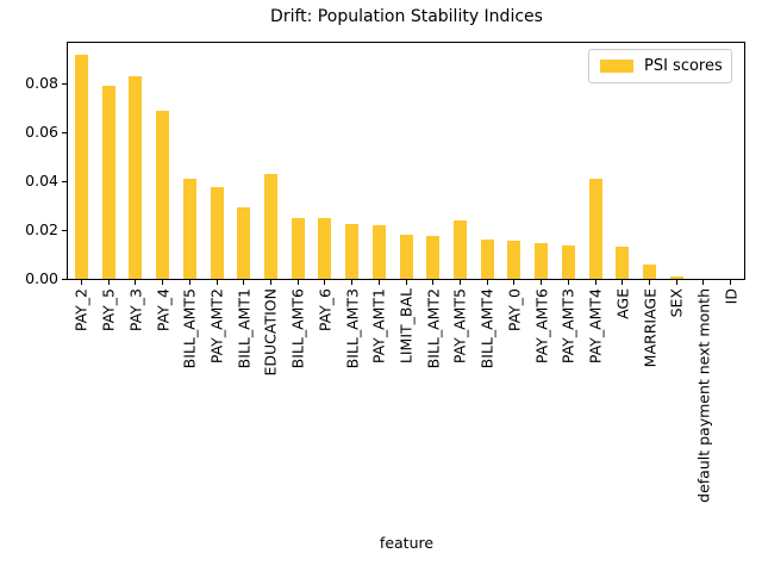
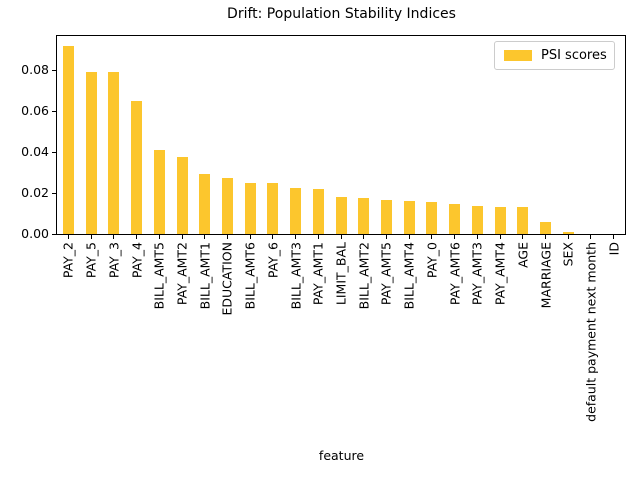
PAY_3: 0.083 -> 0.079
PAY_4: 0.069 -> 0.065
EDUCATION: 0.043 -> 0.028
PAY_AMT5: 0.024 -> 0.017
PAY_AMT4: 0.041 -> 0.013
